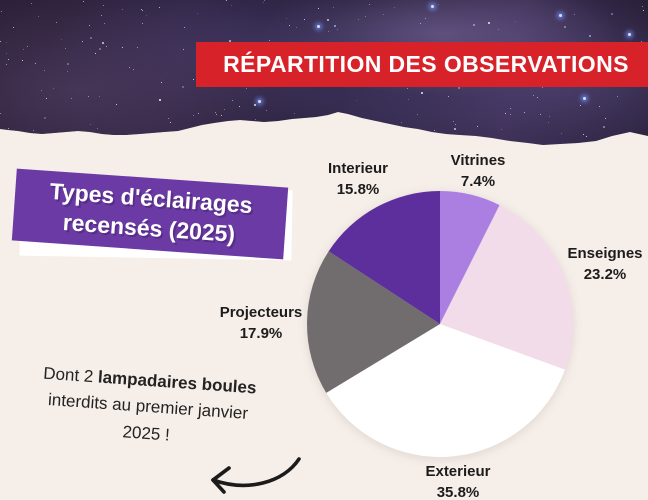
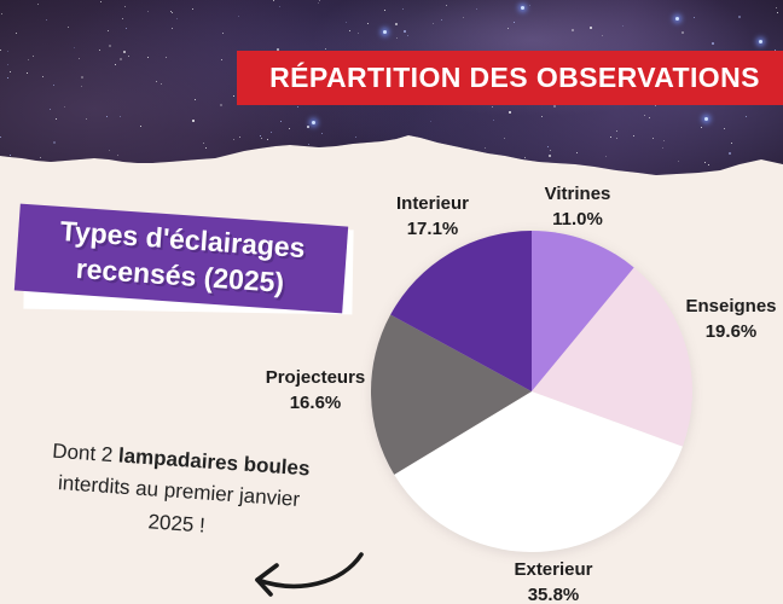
Vitrines: 7.4% -> 11.0%
Enseignes: 23.2% -> 19.6%
Projecteurs: 17.9% -> 16.6%
Interieur: 15.8% -> 17.1%
